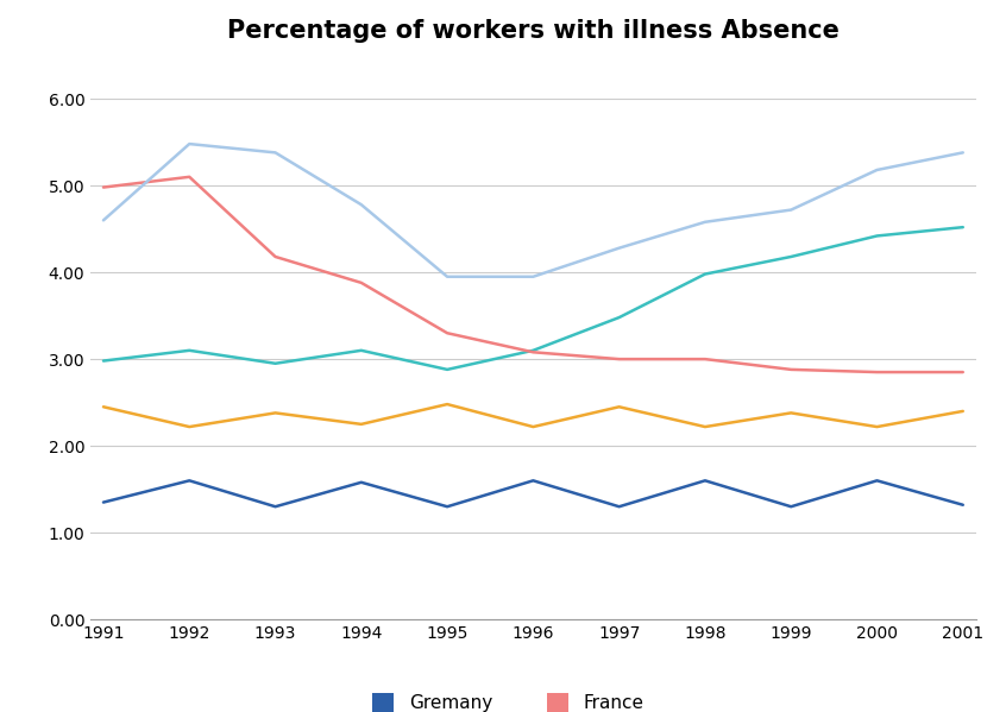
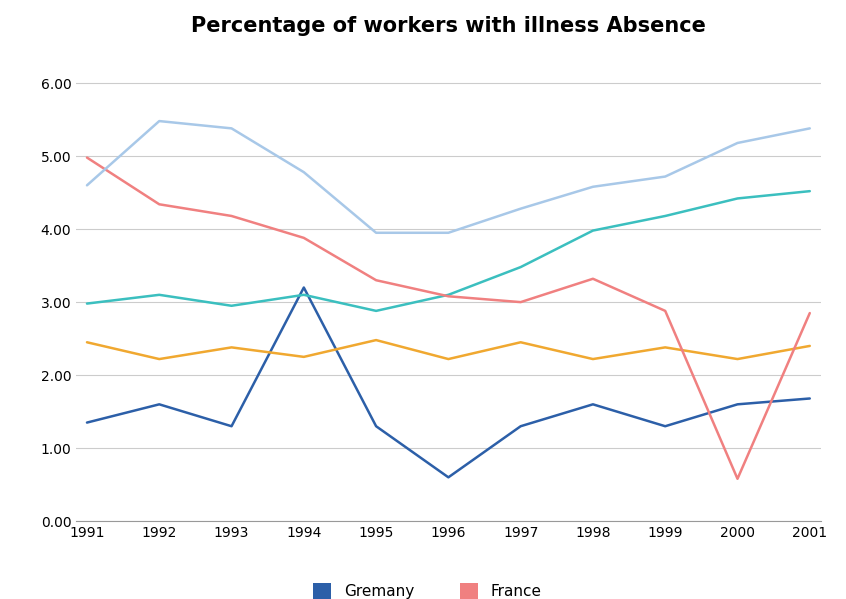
France/1992: 5.10 -> 4.34
Gremany/1994: 1.58 -> 3.20
Gremany/1996: 1.60 -> 0.60
France/1998: 3.00 -> 3.32
France/2000: 2.85 -> 0.58
Gremany/2001: 1.32 -> 1.68
